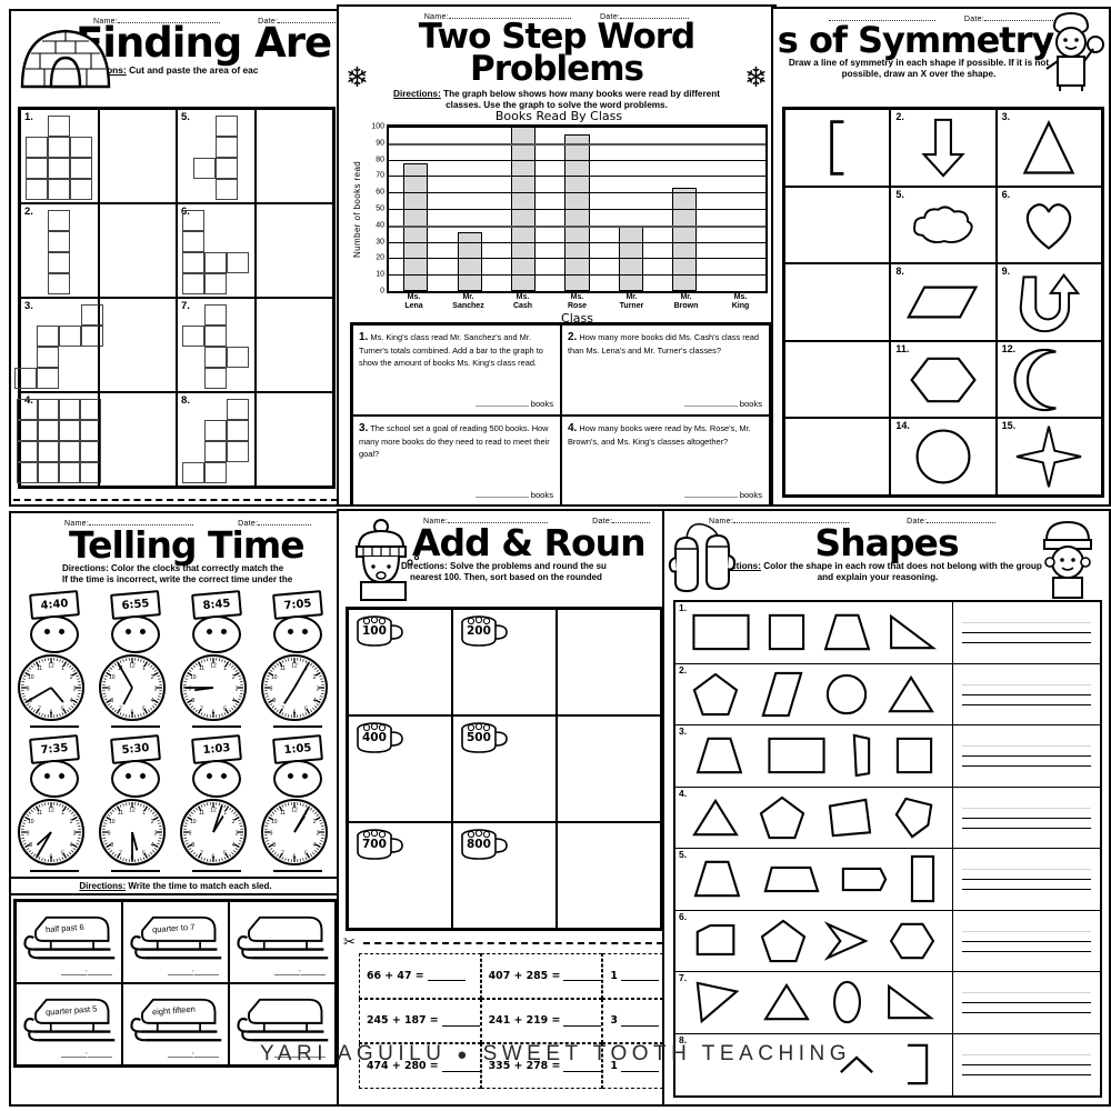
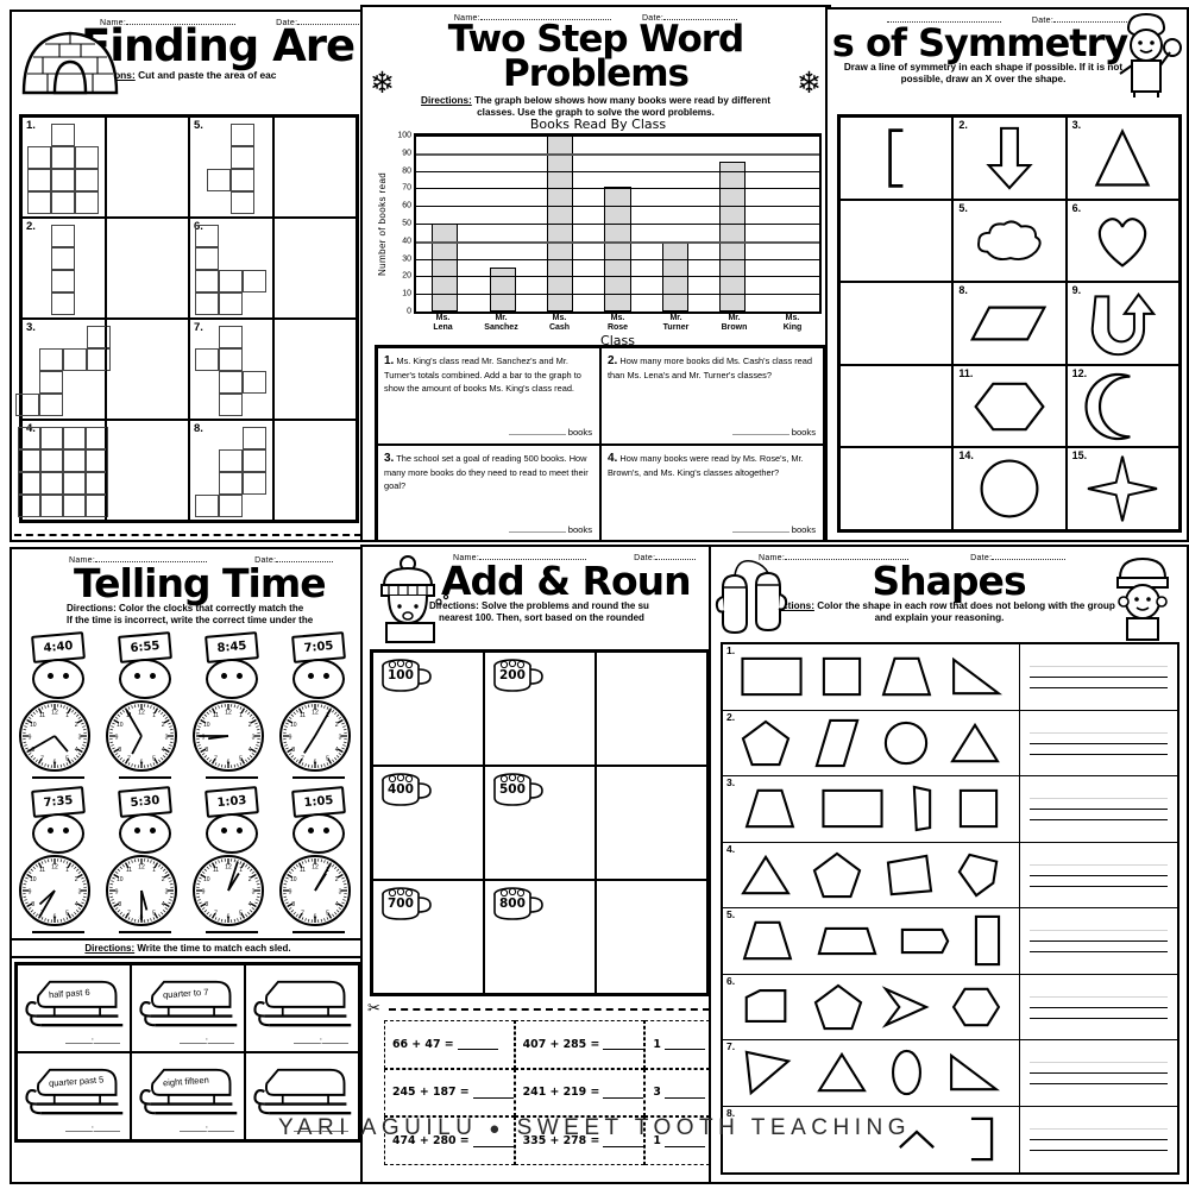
Ms. Lena: 78 -> 50
Mr. Sanchez: 36 -> 25
Ms. Rose: 95 -> 71
Mr. Brown: 63 -> 85
